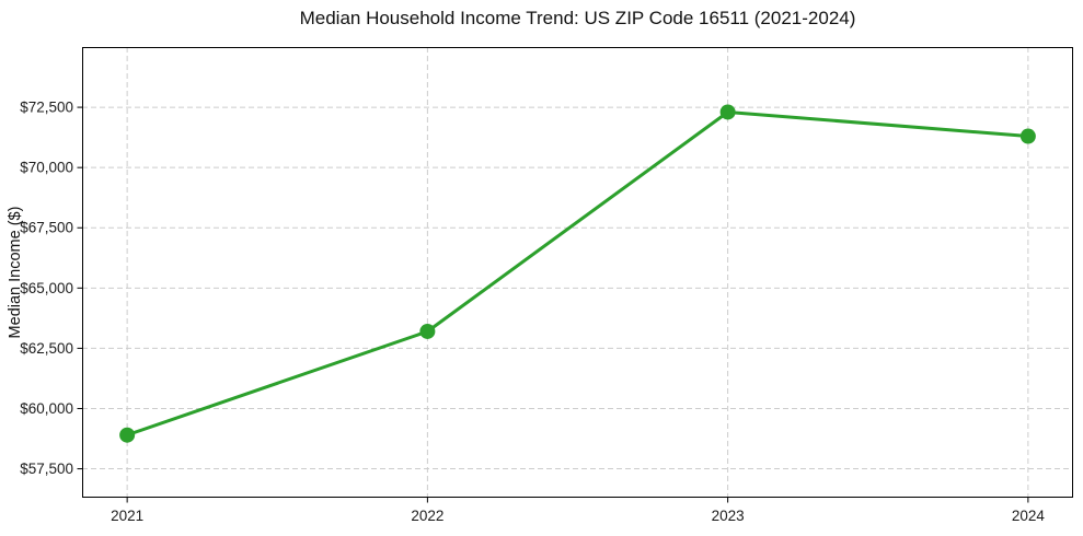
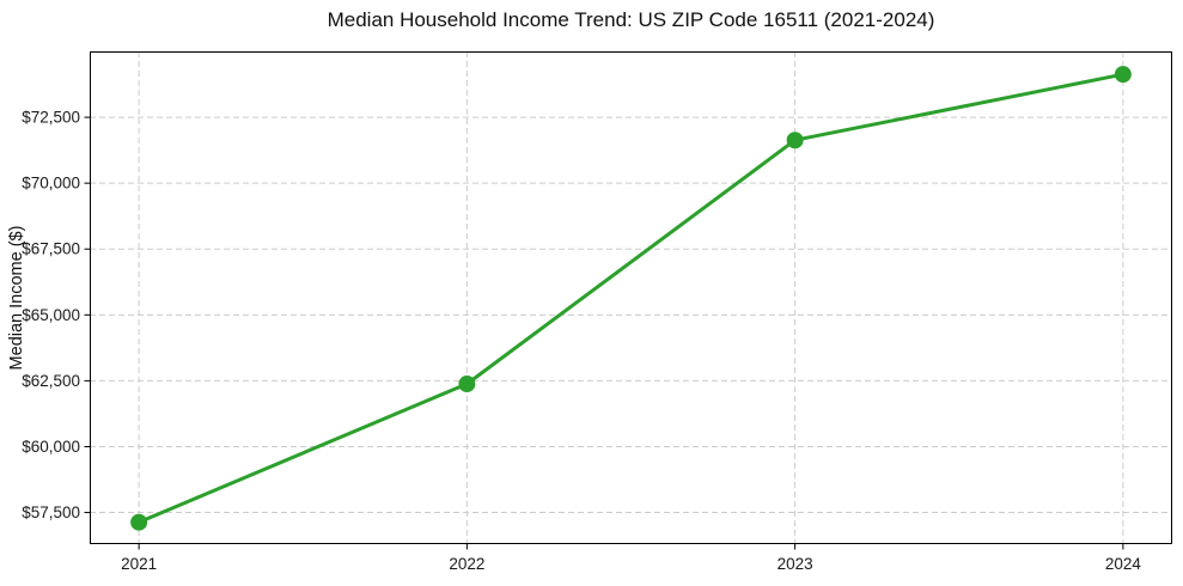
2021: $58900 -> $57100
2022: $63200 -> $62400
2023: $72300 -> $71600
2024: $71300 -> $74100
